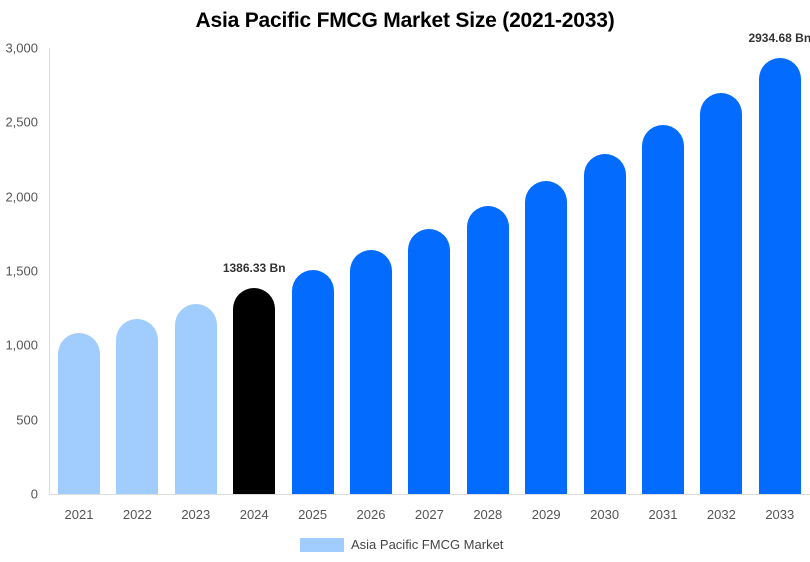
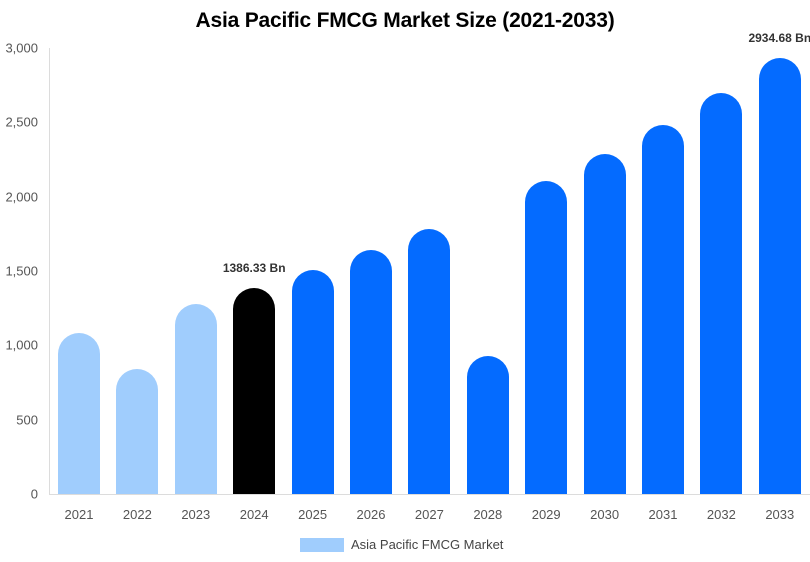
2022: 1170 -> 840
2028: 1940 -> 930
